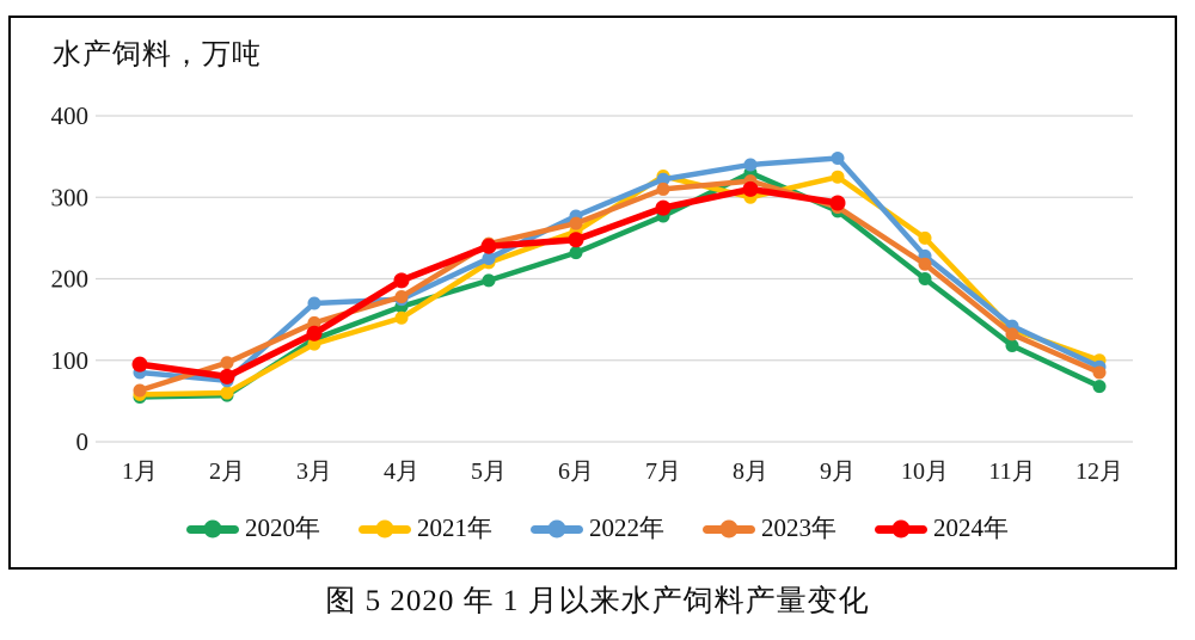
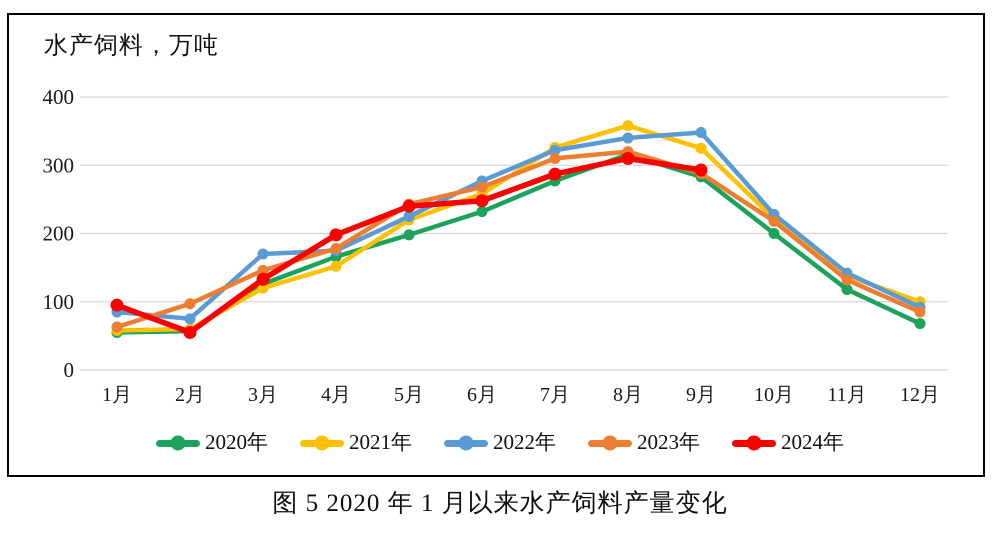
2024年/2月: 80 -> 60
2020年/8月: 330 -> 320
2021年/8月: 300 -> 360
2021年/10月: 250 -> 220
